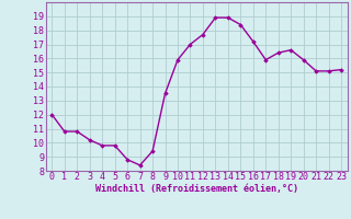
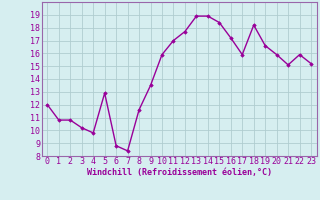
5: 9.8 -> 12.9
8: 9.4 -> 11.6
18: 16.4 -> 18.2
22: 15.1 -> 15.9
